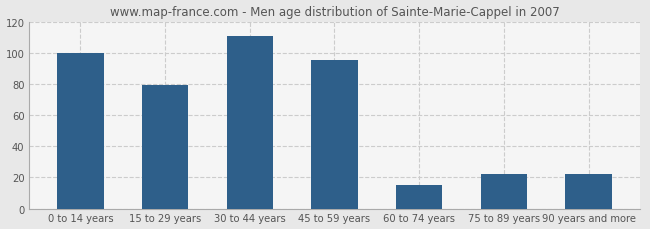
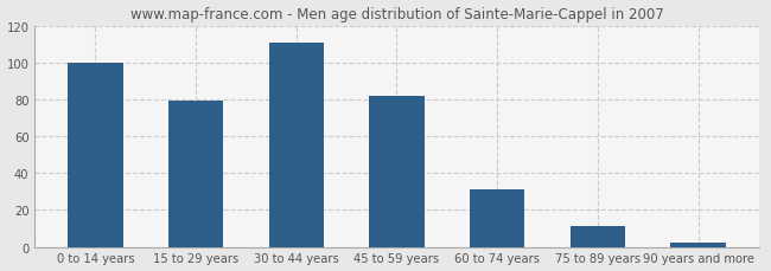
45 to 59 years: 95 -> 82
60 to 74 years: 15 -> 31
75 to 89 years: 22 -> 11
90 years and more: 22 -> 2
